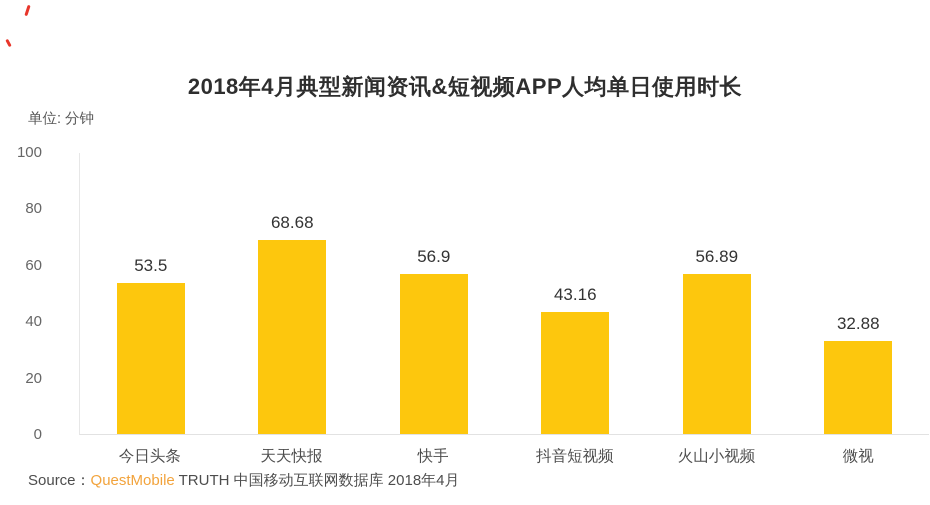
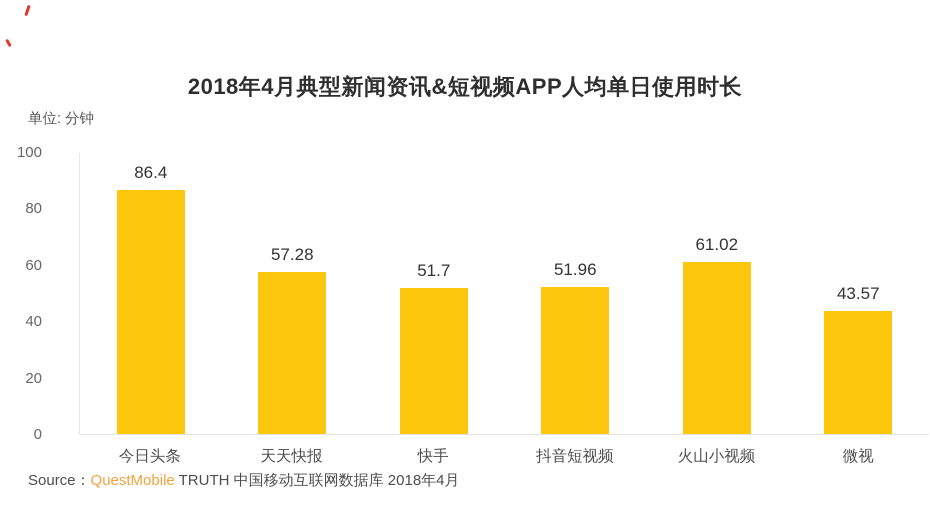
今日头条: 53.5 -> 86.4
天天快报: 68.68 -> 57.28
快手: 56.9 -> 51.7
抖音短视频: 43.16 -> 51.96
火山小视频: 56.89 -> 61.02
微视: 32.88 -> 43.57
